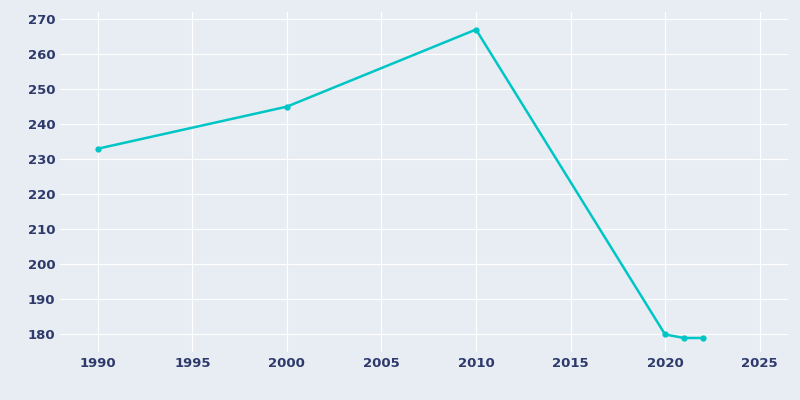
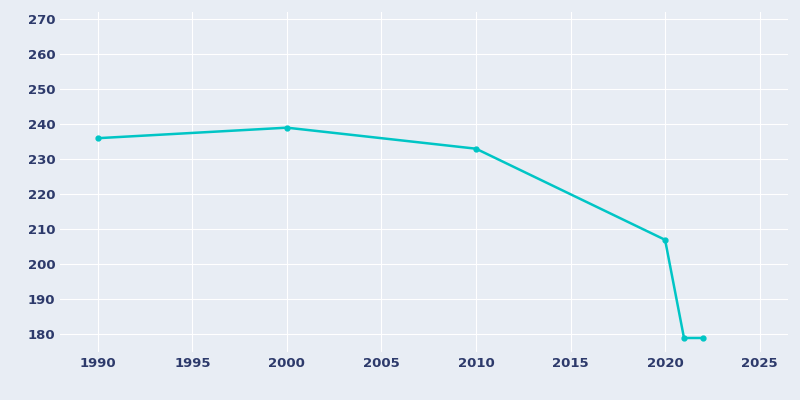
1990: 233 -> 236
2000: 245 -> 239
2010: 267 -> 233
2020: 180 -> 207
